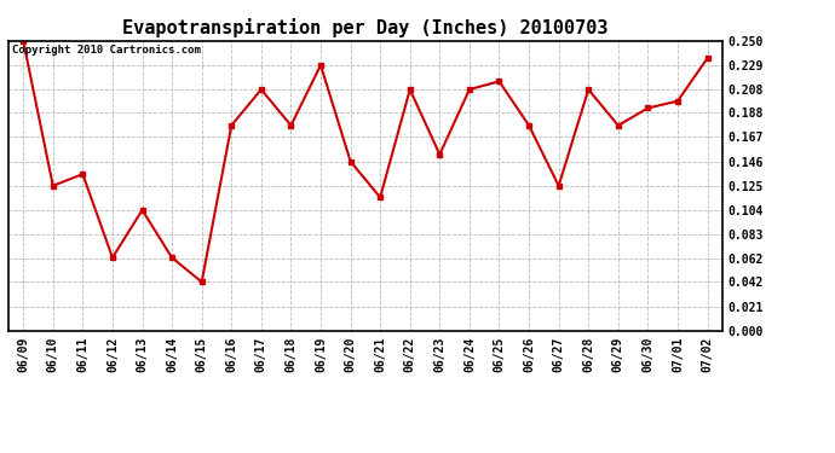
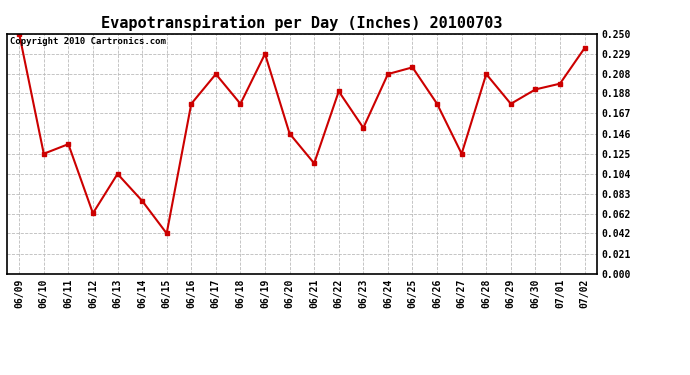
06/14: 0.063 -> 0.076
06/22: 0.208 -> 0.190
